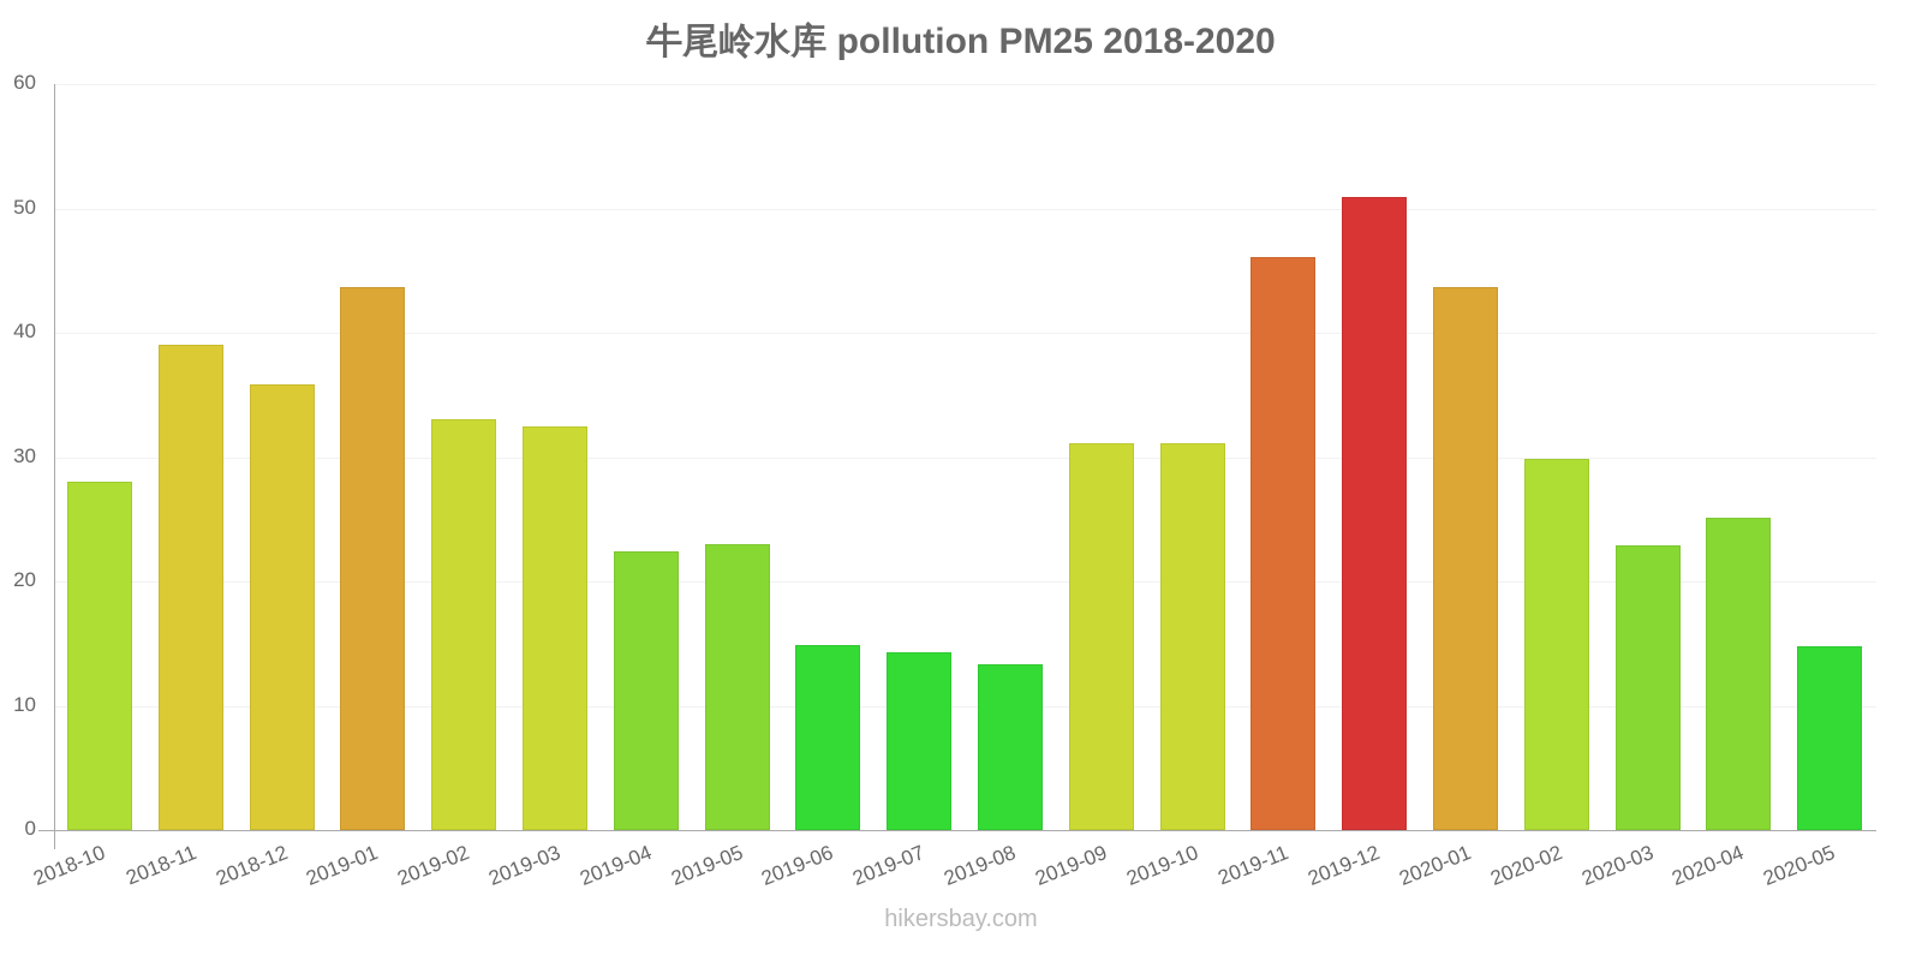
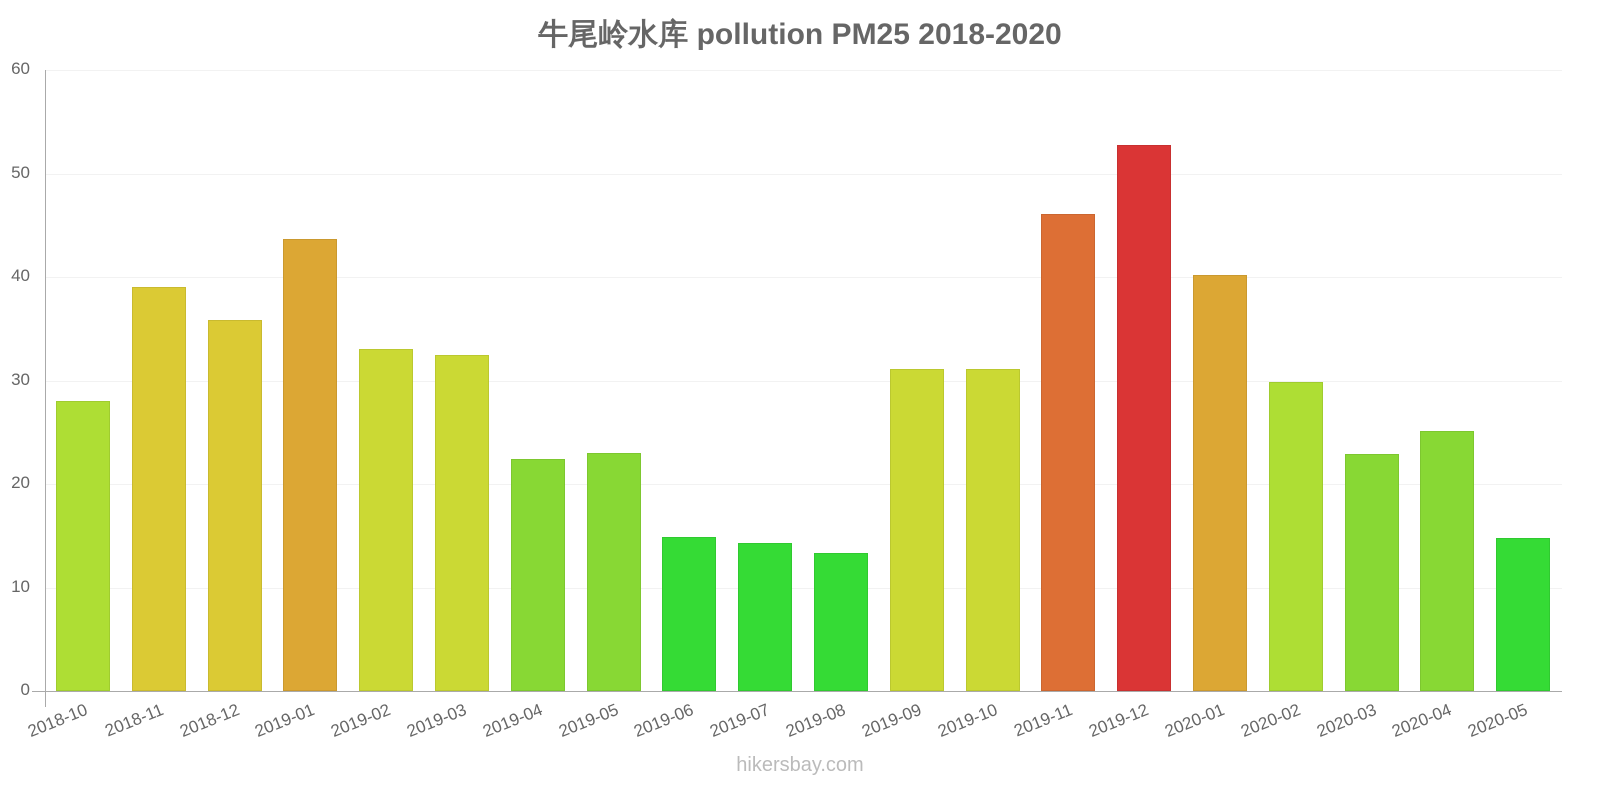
2019-12: 50.9 -> 52.8
2020-01: 43.7 -> 40.2
